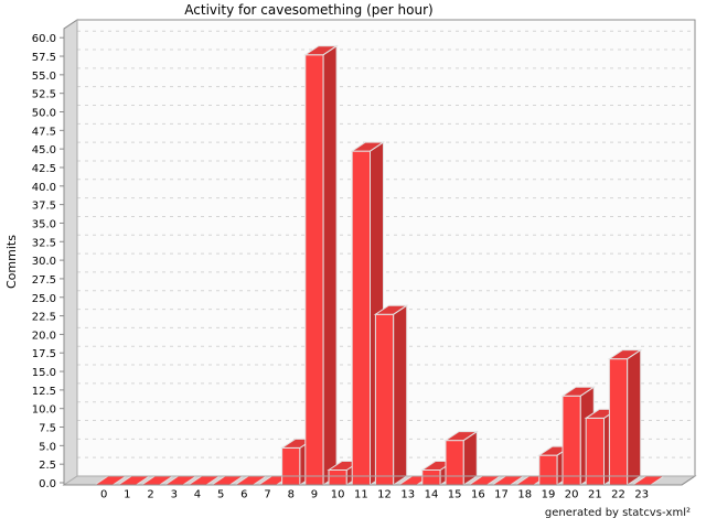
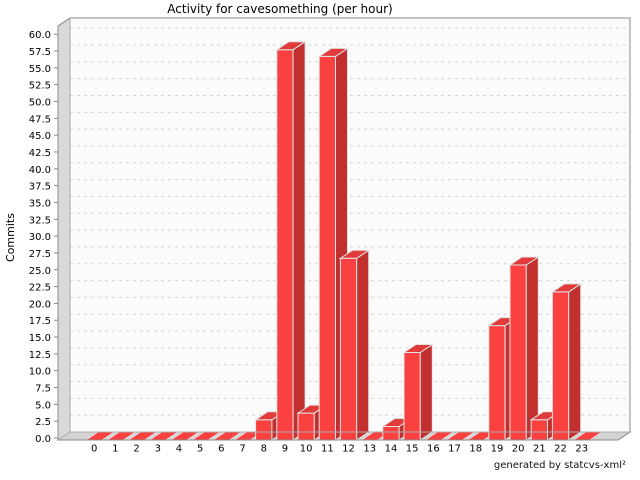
8: 5 -> 3
10: 2 -> 4
11: 45 -> 57
12: 23 -> 27
15: 6 -> 13
19: 4 -> 17
20: 12 -> 26
21: 9 -> 3
22: 17 -> 22
